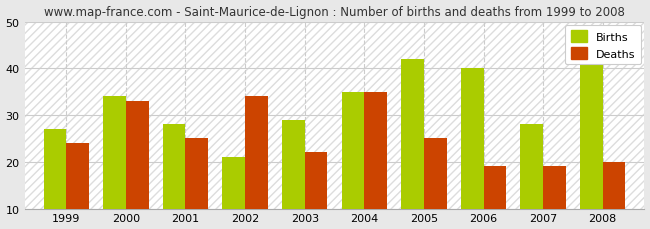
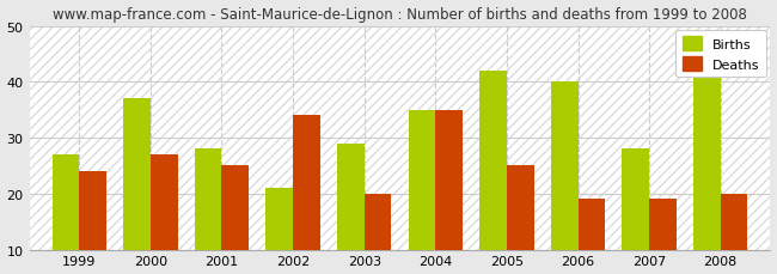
Births/2000: 34 -> 37
Deaths/2000: 33 -> 27
Deaths/2003: 22 -> 20
